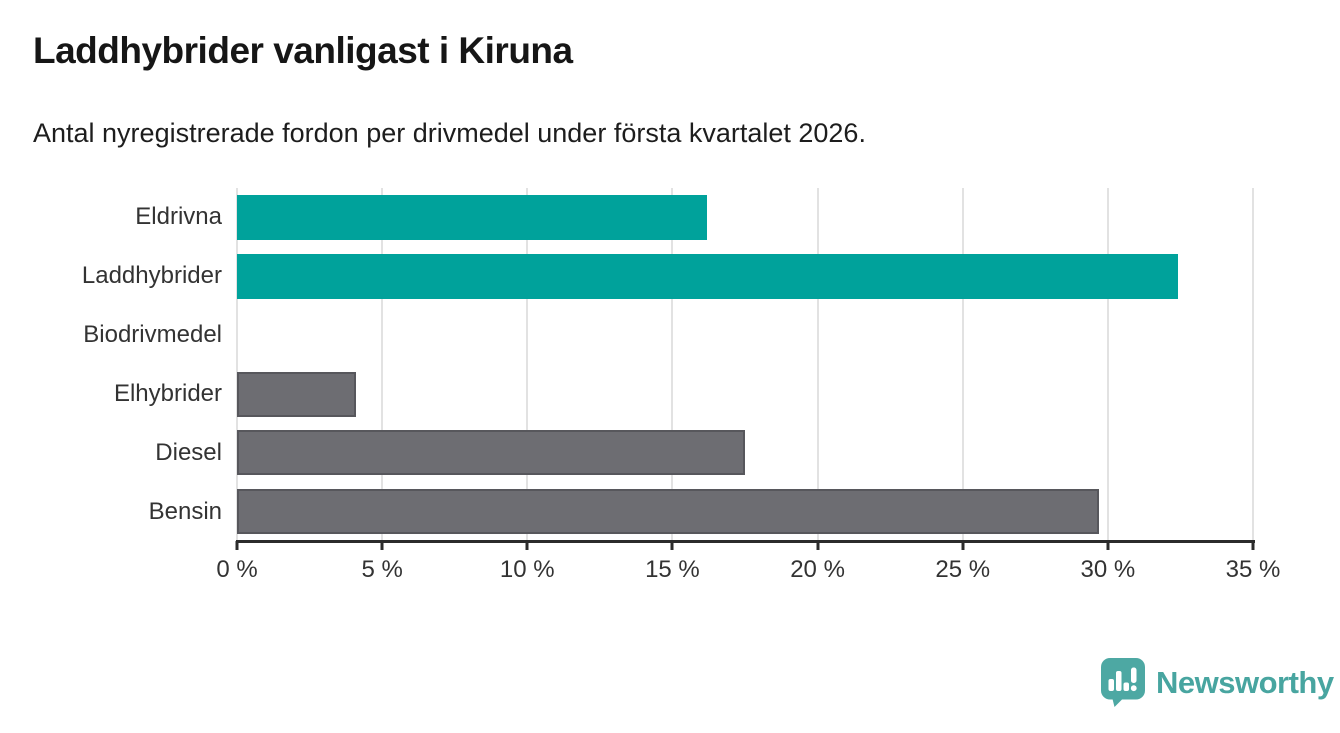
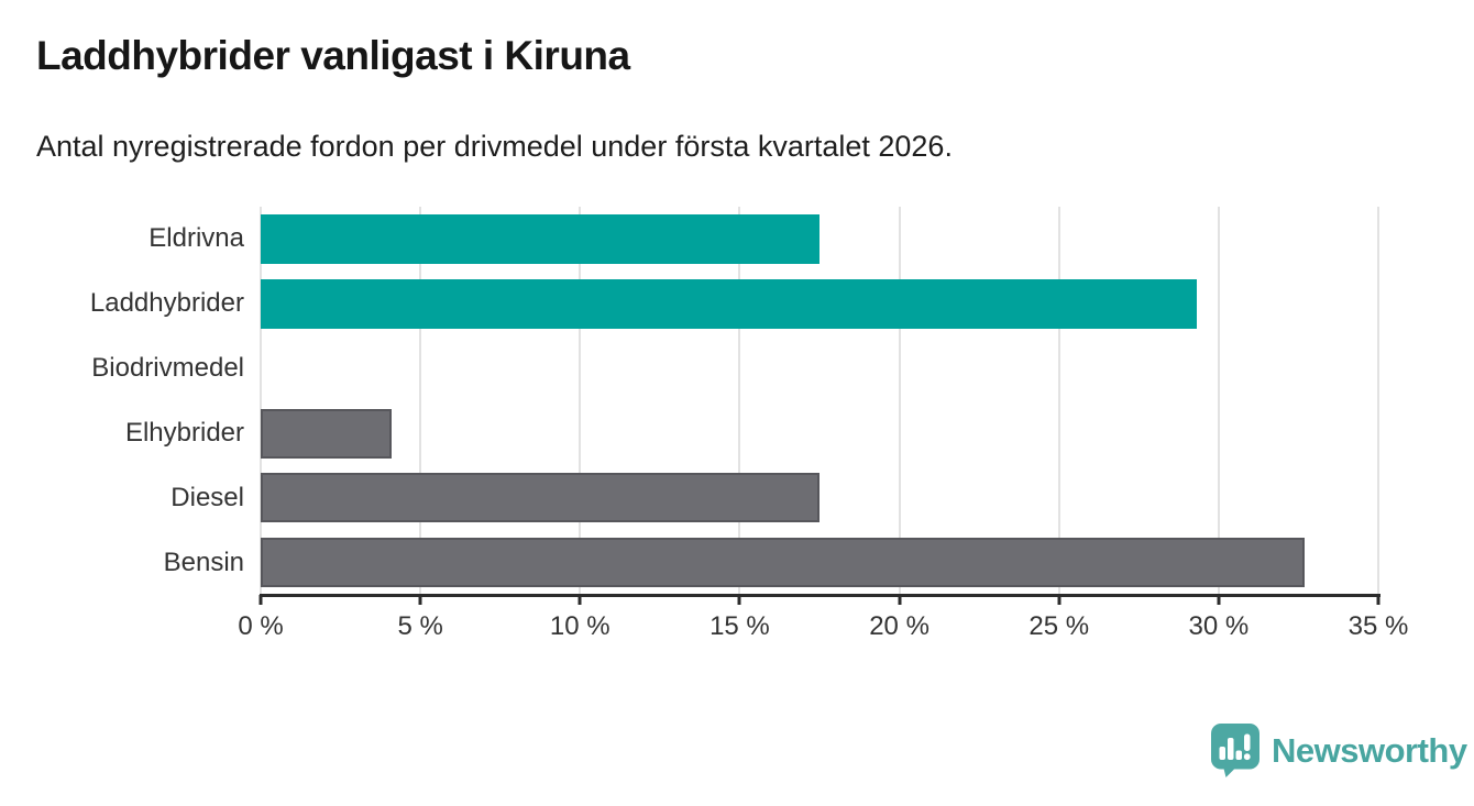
Eldrivna: 16.2% -> 17.5%
Laddhybrider: 32.4% -> 29.3%
Bensin: 29.7% -> 32.7%
